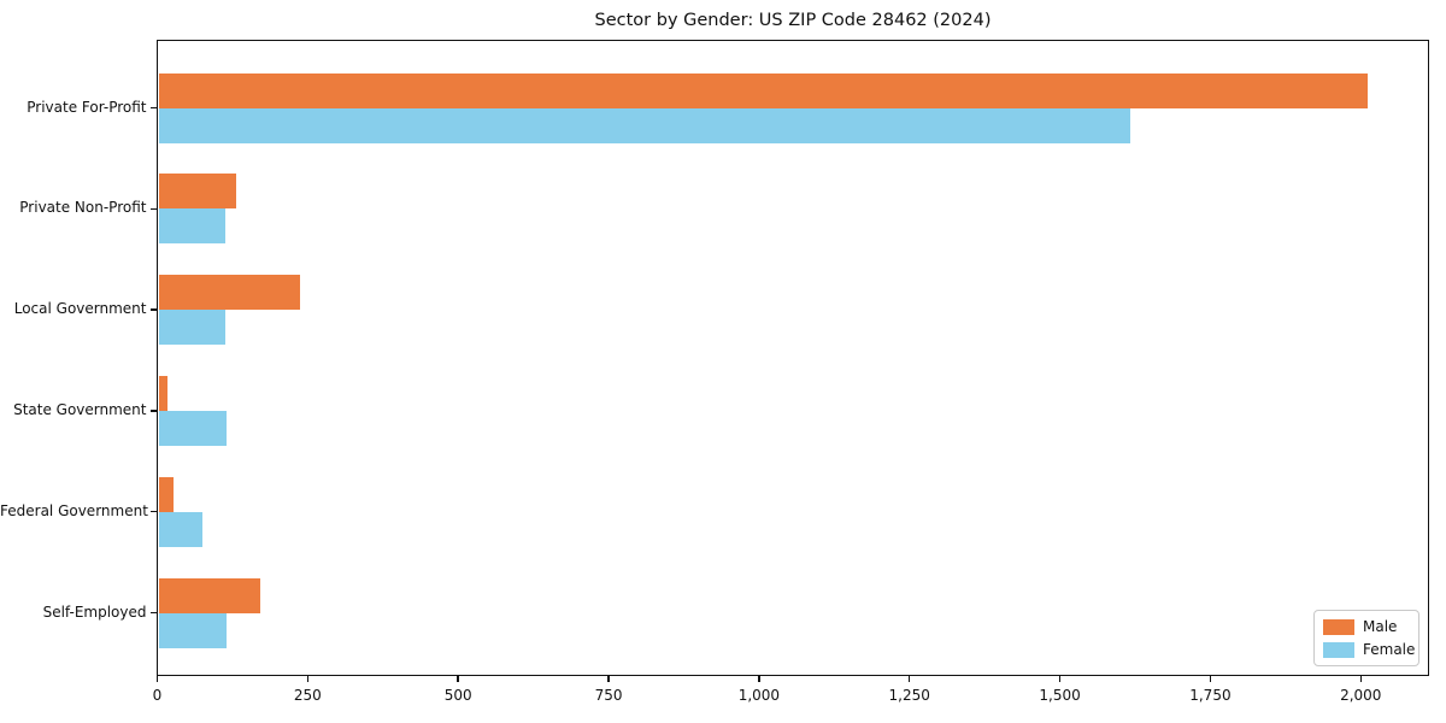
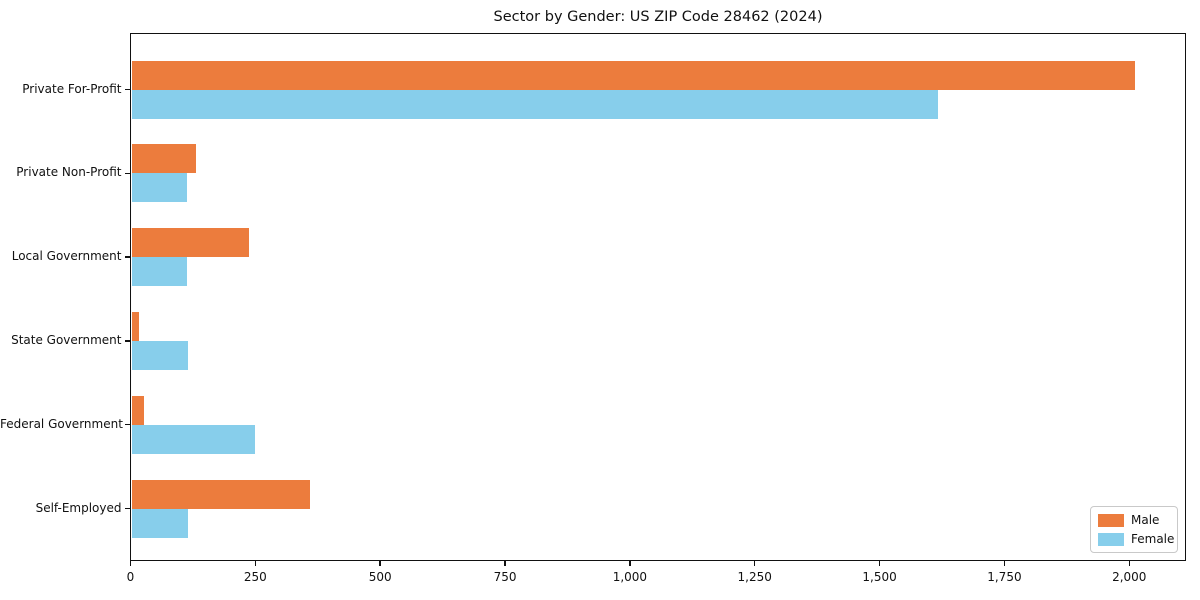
Female/Federal Government: 80 -> 250
Male/Self-Employed: 170 -> 360
